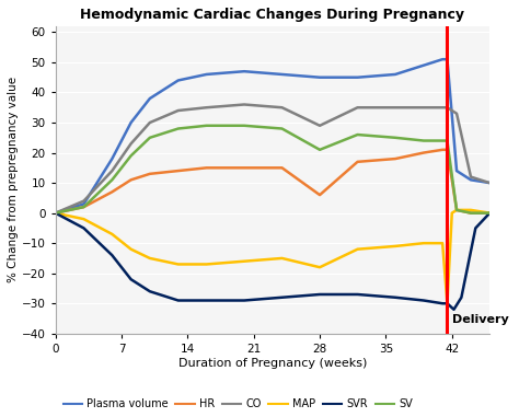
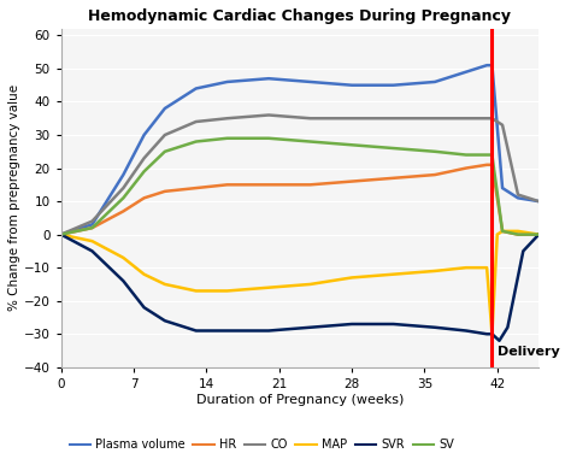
HR/28: 6 -> 16
CO/28: 29 -> 35
MAP/28: -18 -> -13
SV/28: 21 -> 27
